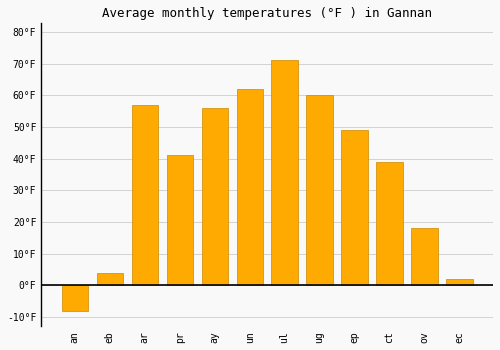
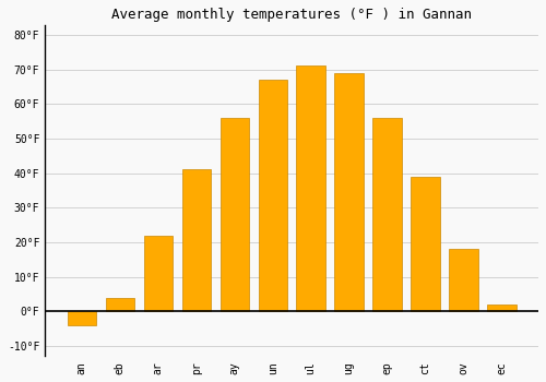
an: -8°F -> -4°F
ar: 57°F -> 22°F
un: 62°F -> 67°F
ug: 60°F -> 69°F
ep: 49°F -> 56°F
